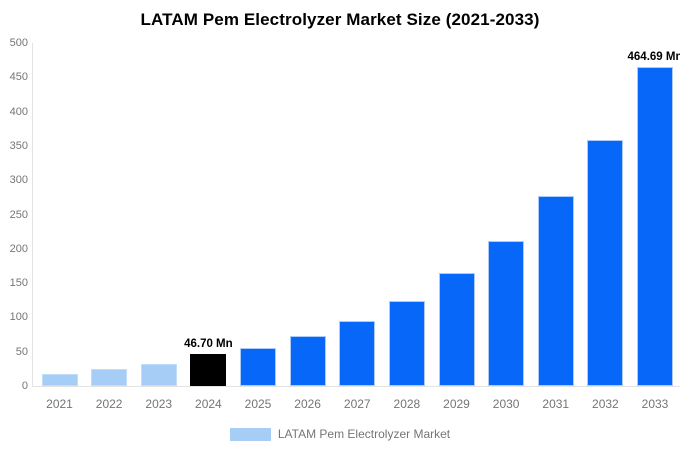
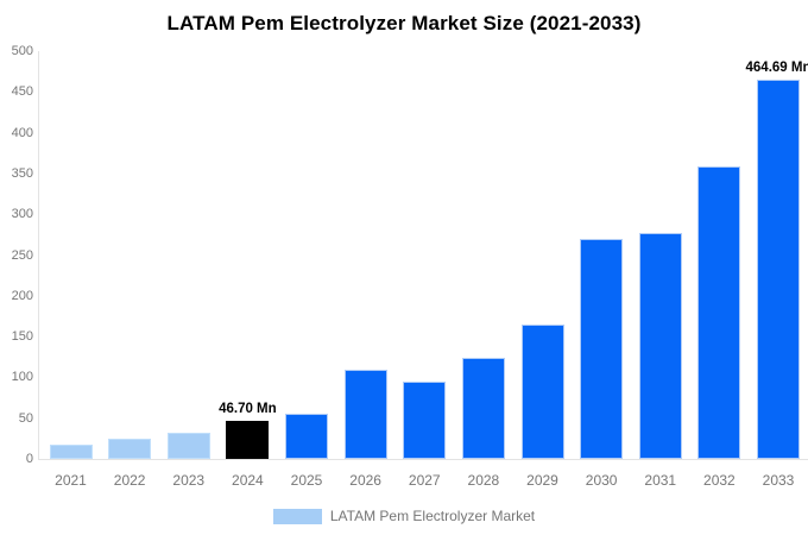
2026: 70 -> 110
2030: 210 -> 270
